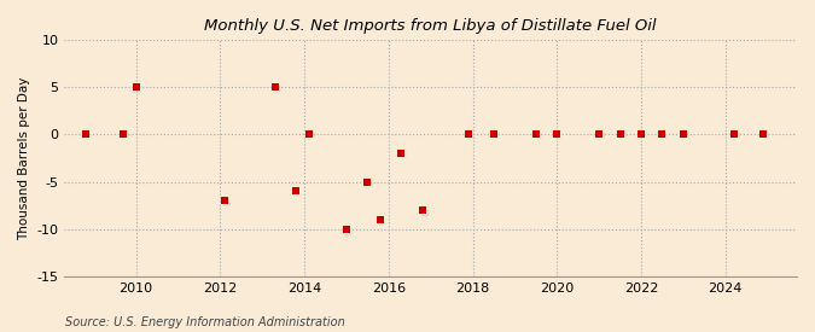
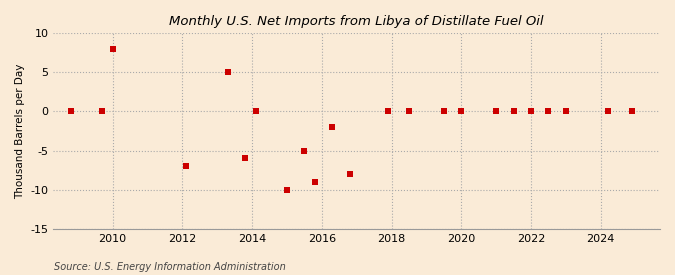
2010: 5 -> 8
